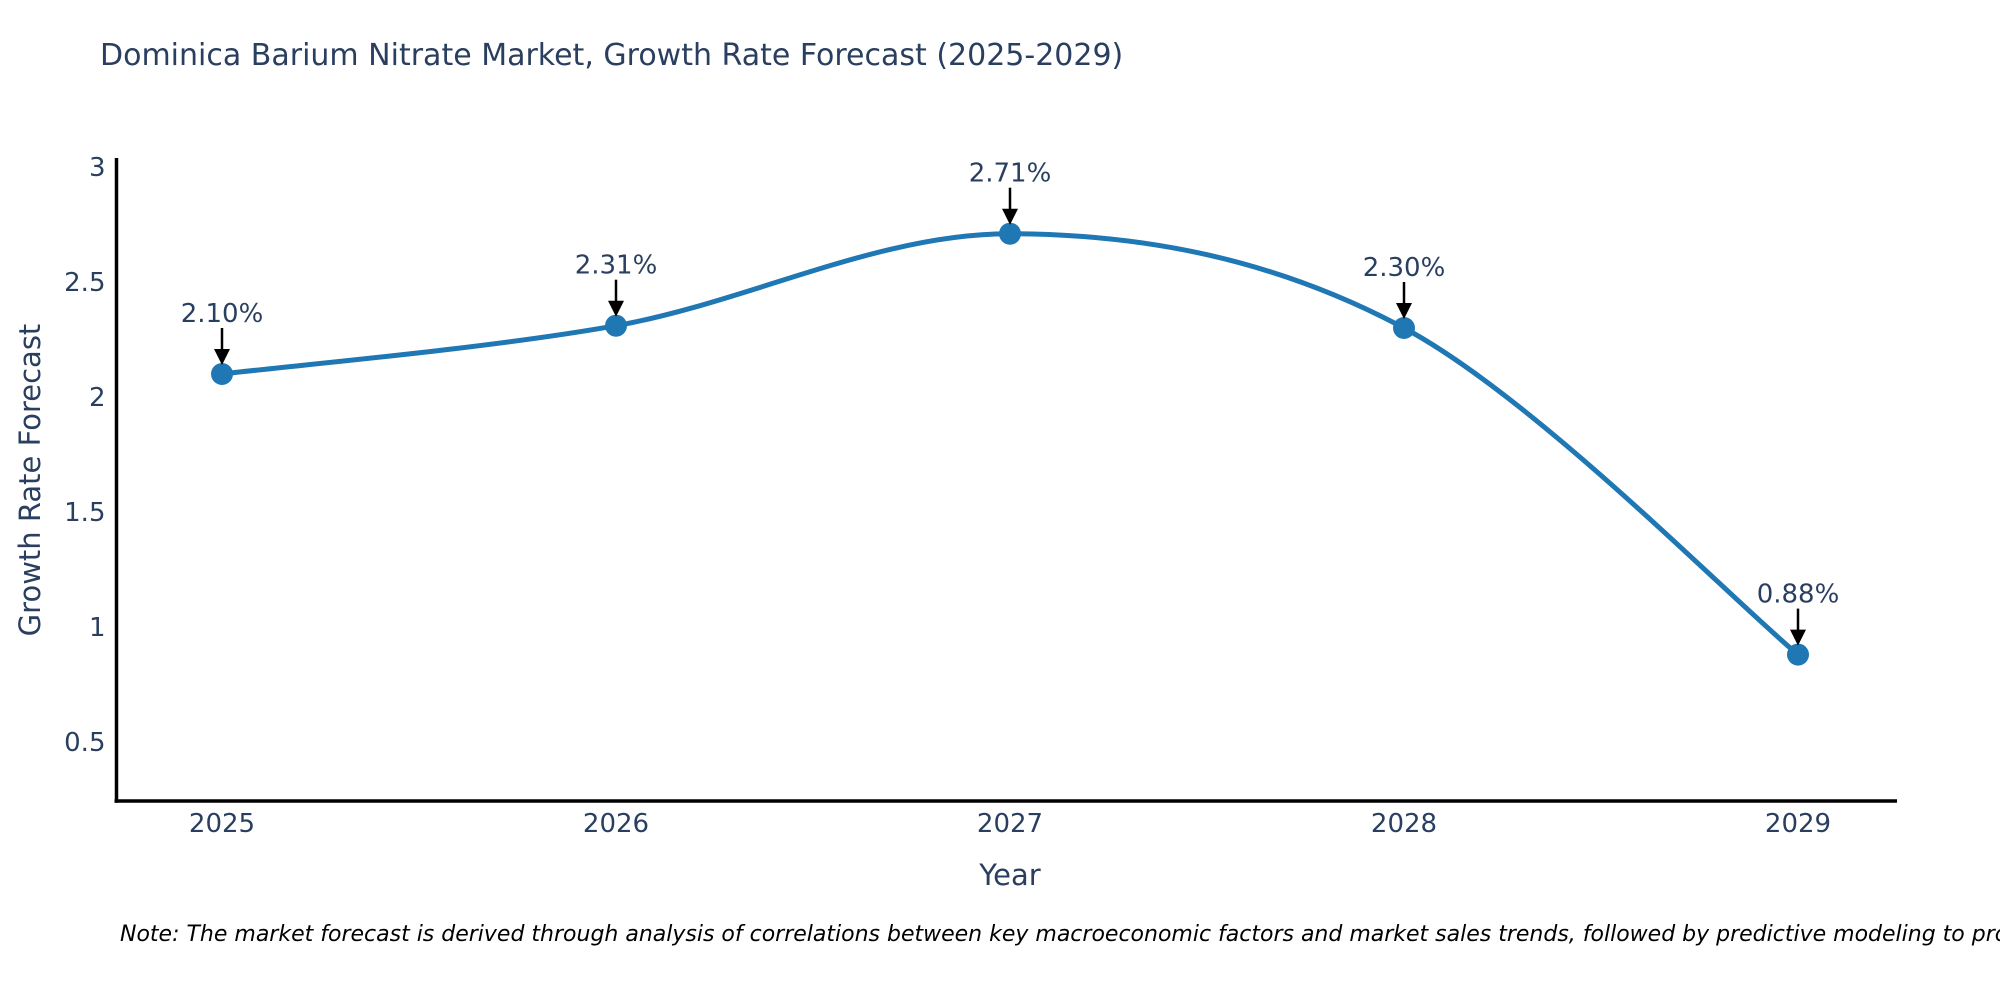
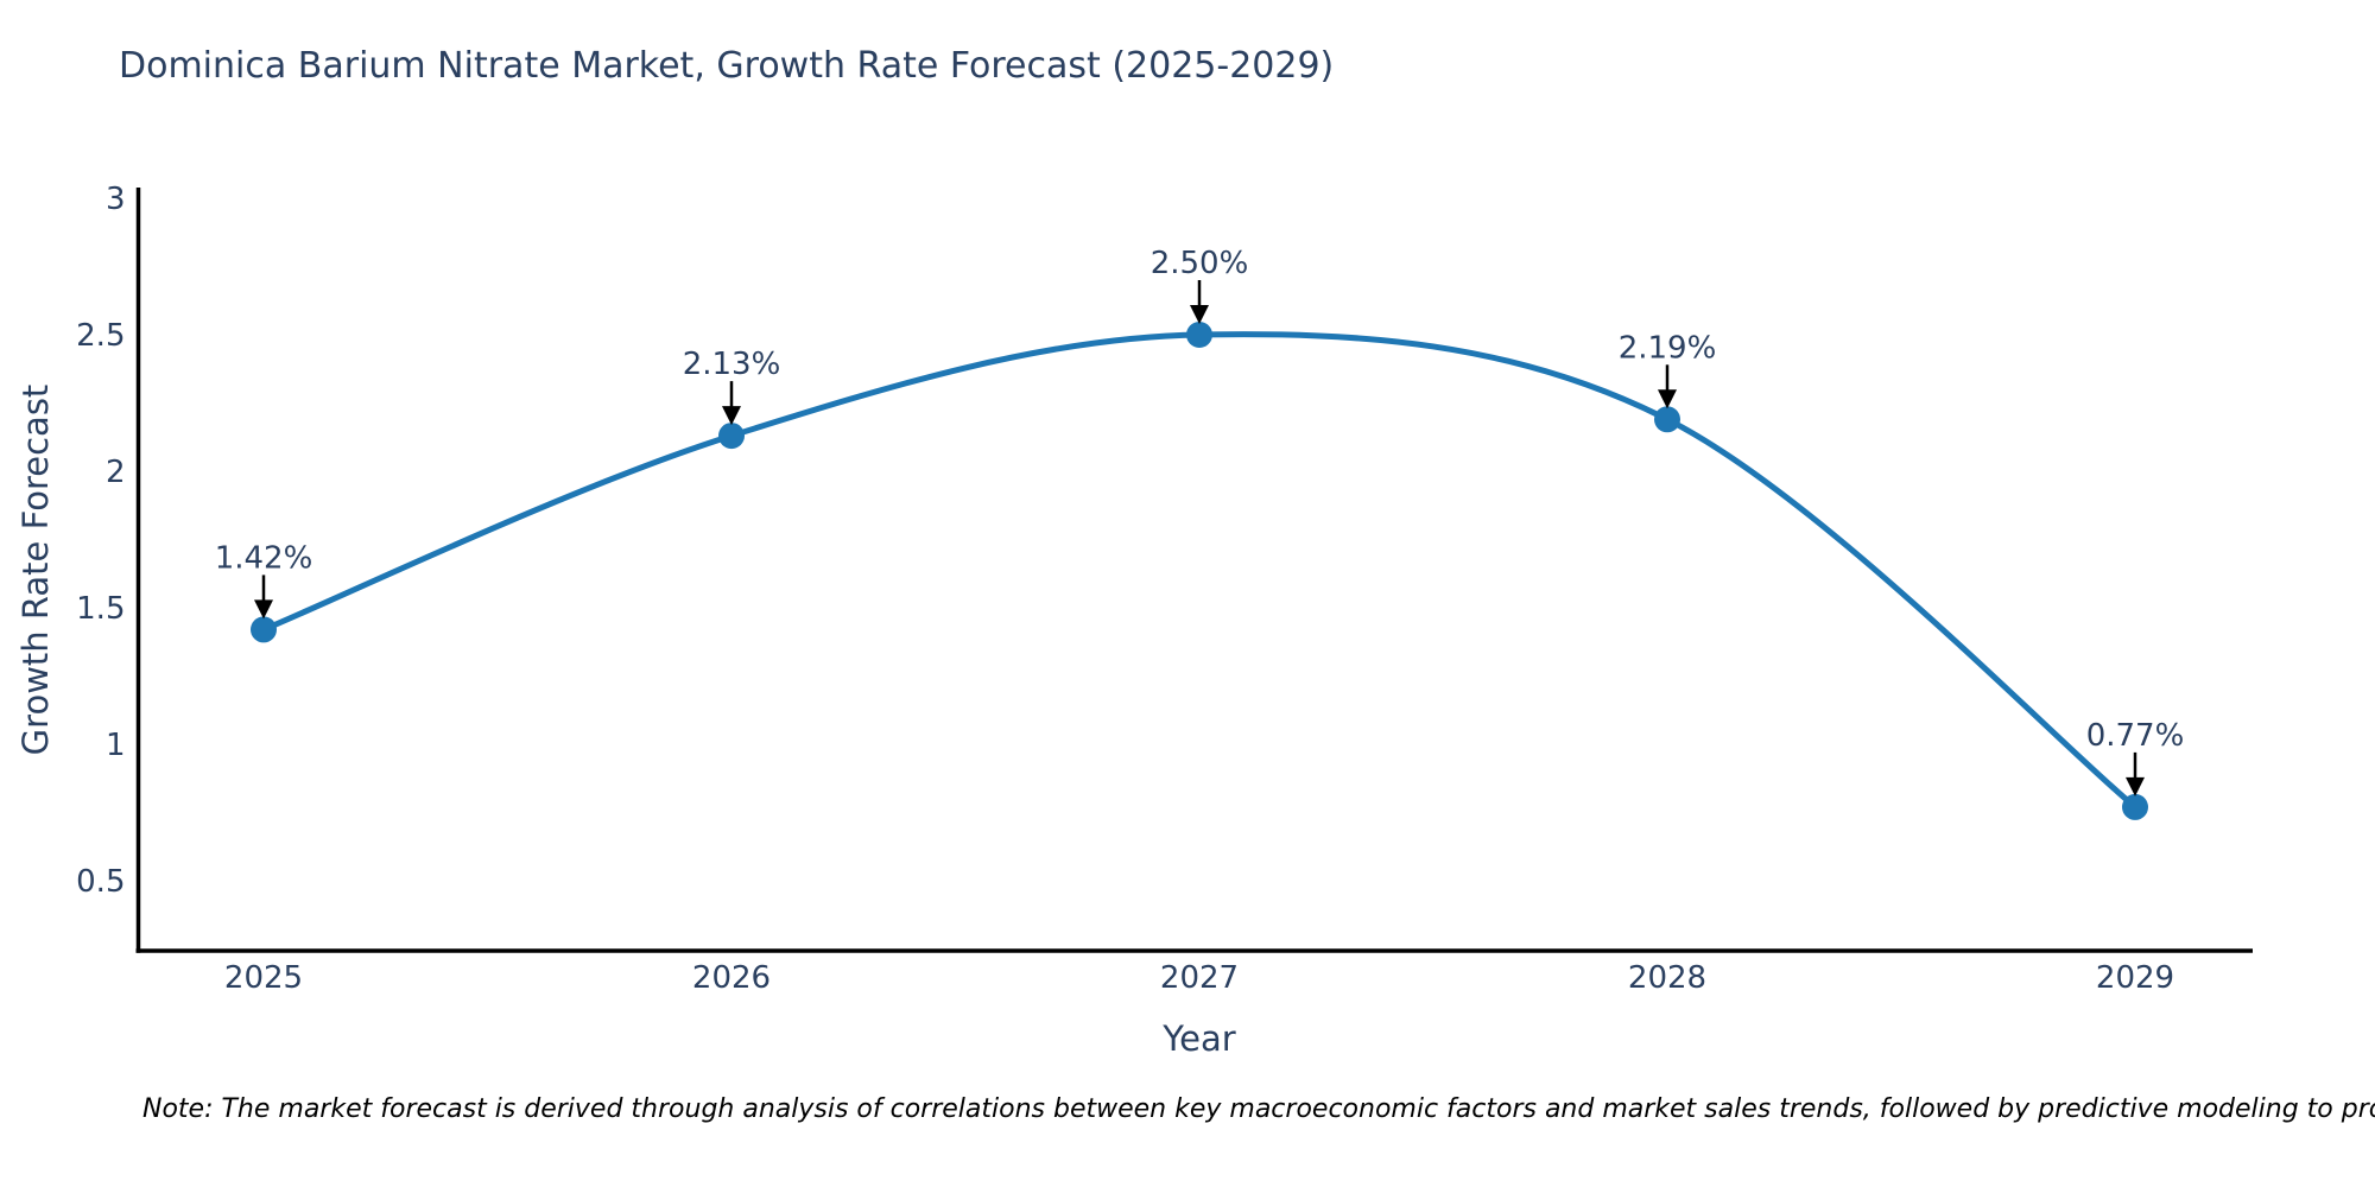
2025: 2.10% -> 1.42%
2026: 2.31% -> 2.13%
2027: 2.71% -> 2.50%
2028: 2.30% -> 2.19%
2029: 0.88% -> 0.77%
